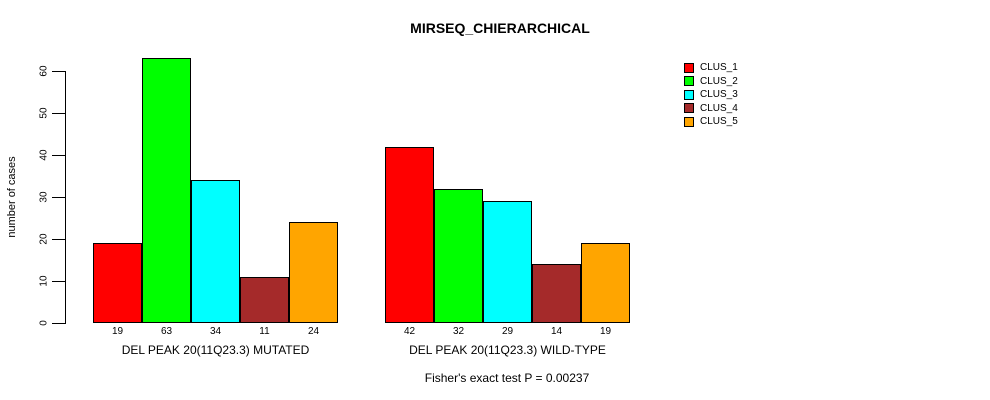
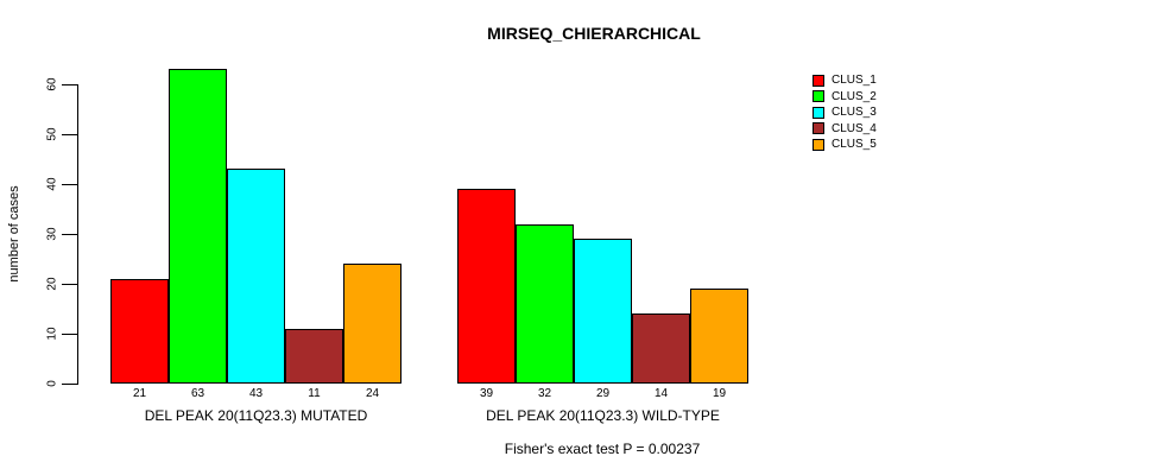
CLUS_1/DEL PEAK 20(11Q23.3) MUTATED: 19 -> 21
CLUS_3/DEL PEAK 20(11Q23.3) MUTATED: 34 -> 43
CLUS_1/DEL PEAK 20(11Q23.3) WILD-TYPE: 42 -> 39
